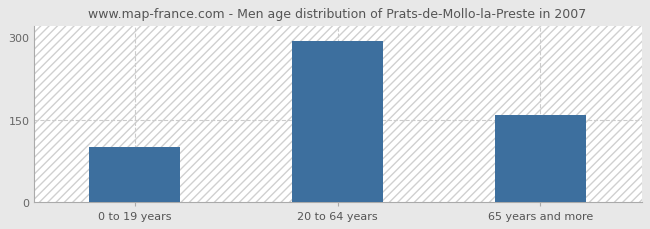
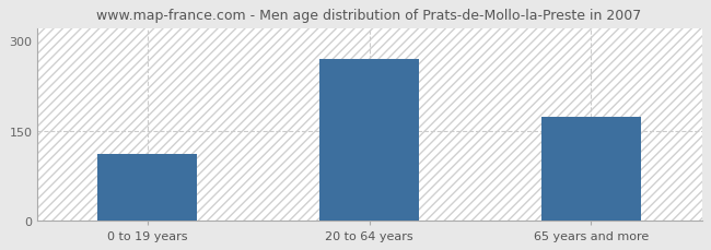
0 to 19 years: 100 -> 112
20 to 64 years: 293 -> 268
65 years and more: 158 -> 172
